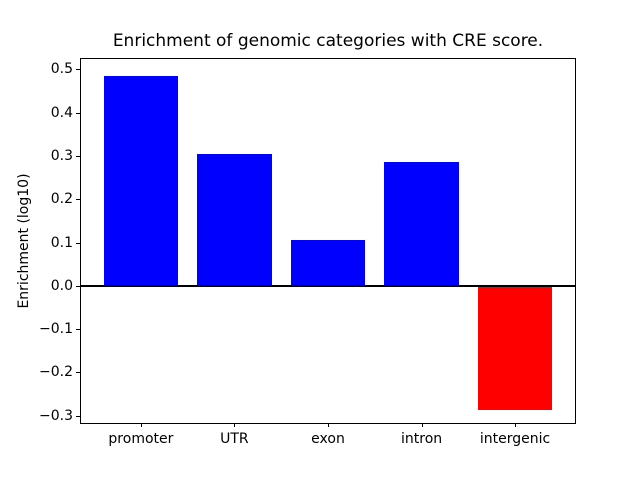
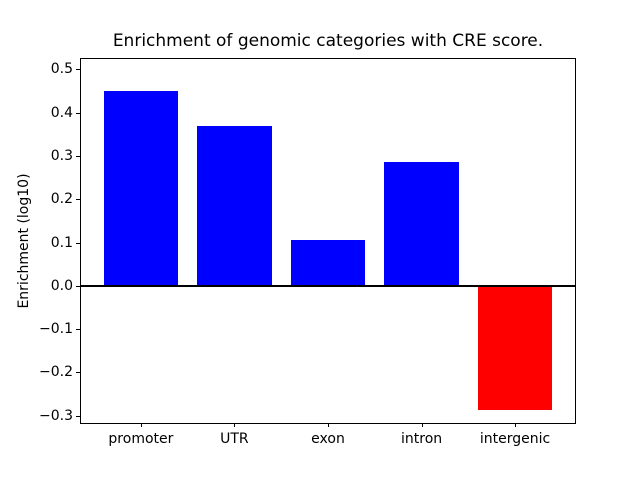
promoter: 0.48 -> 0.45
UTR: 0.30 -> 0.37
